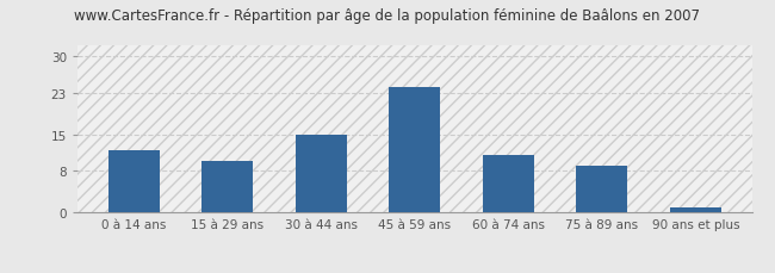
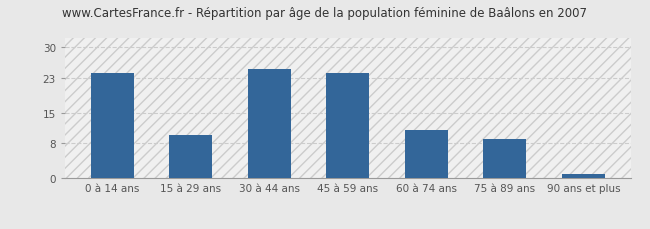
0 à 14 ans: 12 -> 24
30 à 44 ans: 15 -> 25
